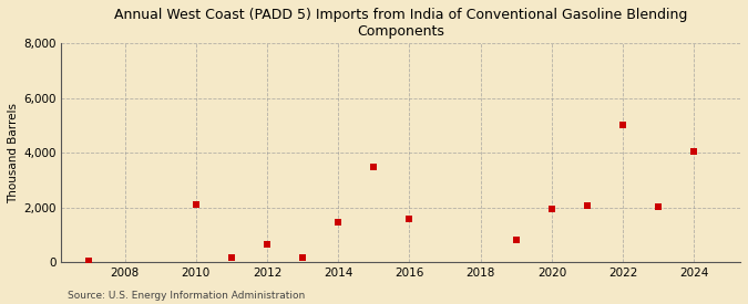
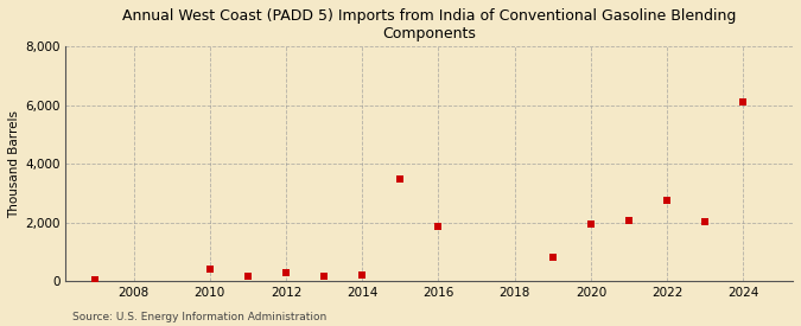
2010: 2,100 -> 430
2012: 650 -> 290
2014: 1,450 -> 210
2016: 1,600 -> 1,850
2022: 5,000 -> 2,750
2024: 4,050 -> 6,100
